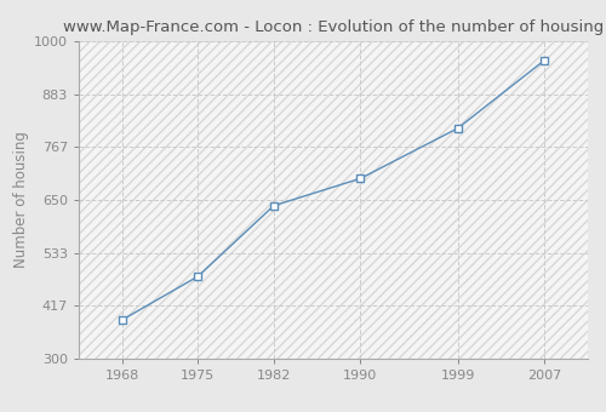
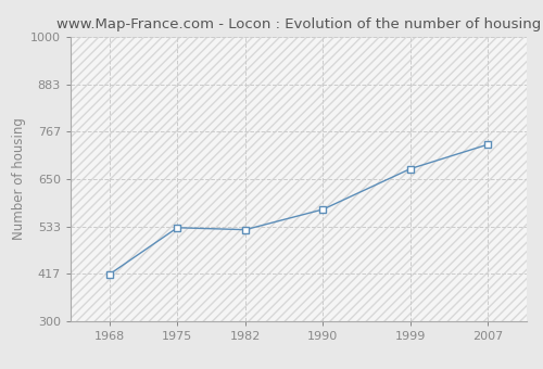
1968: 385 -> 415
1975: 481 -> 530
1982: 637 -> 525
1990: 697 -> 575
1999: 808 -> 675
2007: 958 -> 735
